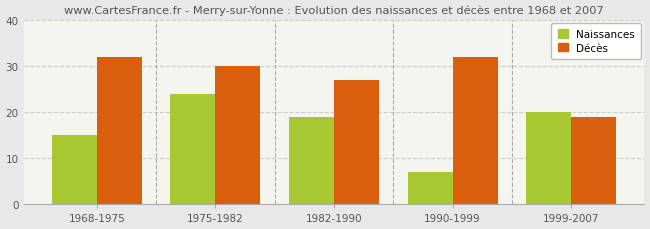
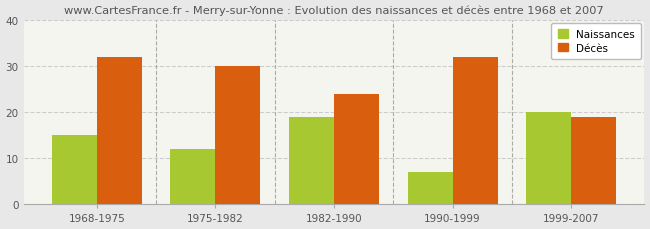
Naissances/1975-1982: 24 -> 12
Décès/1982-1990: 27 -> 24
